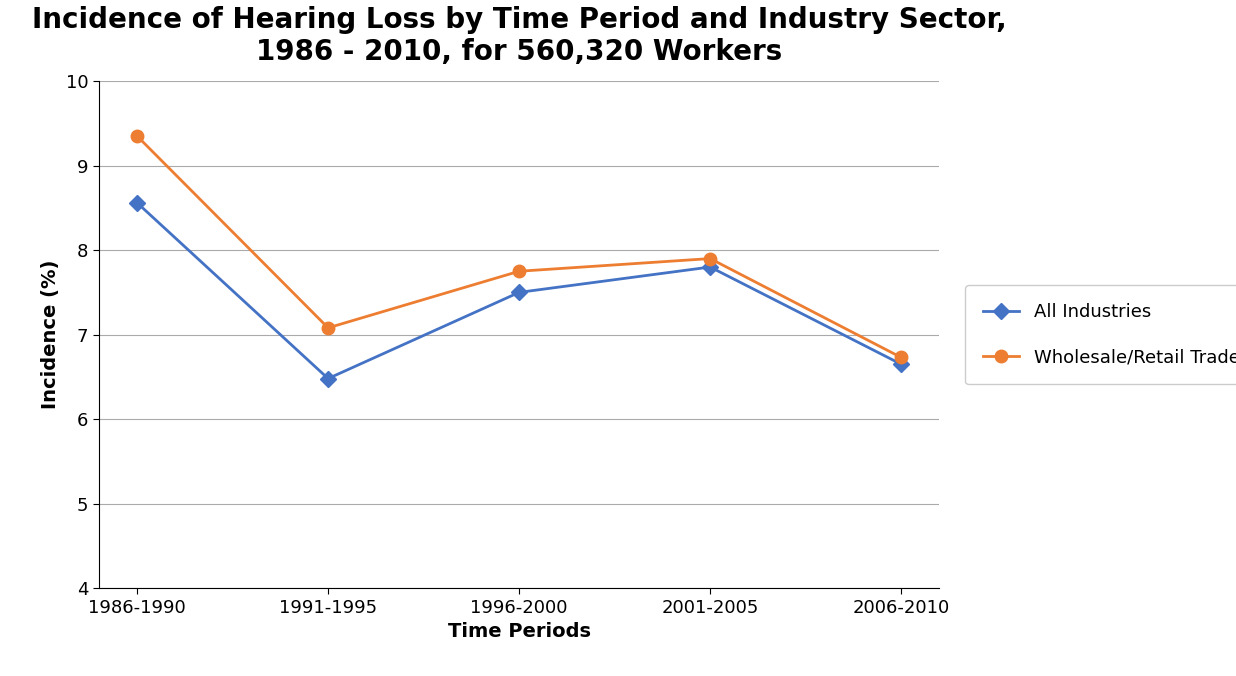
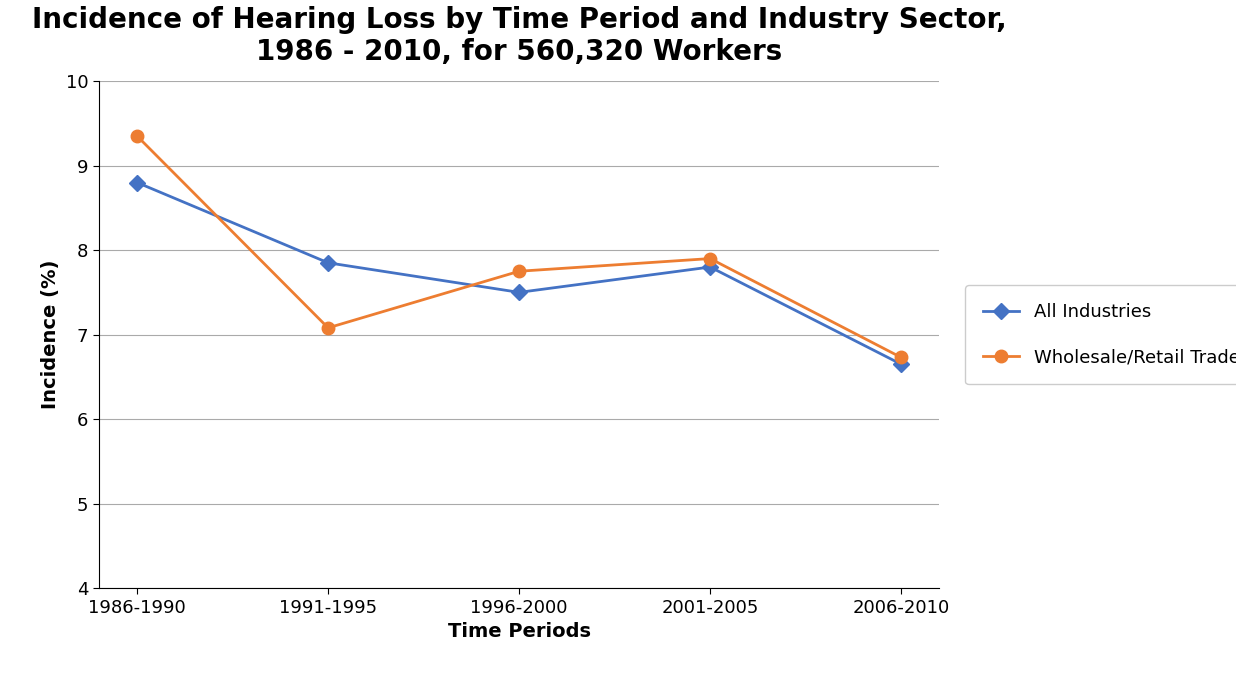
All Industries/1986-1990: 8.56 -> 8.80
All Industries/1991-1995: 6.48 -> 7.85
